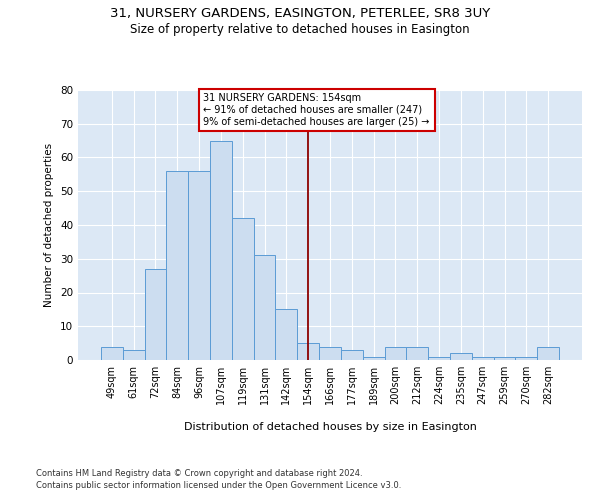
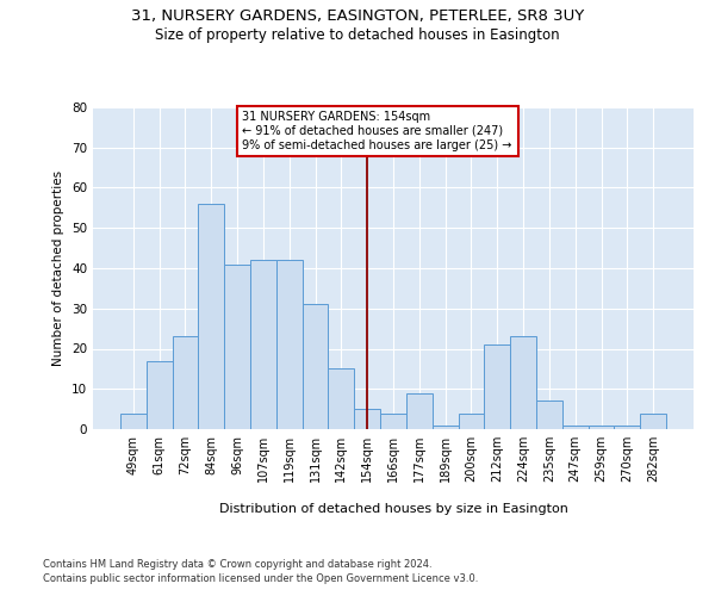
61sqm: 3 -> 17
72sqm: 27 -> 23
96sqm: 56 -> 41
107sqm: 65 -> 42
177sqm: 3 -> 9
212sqm: 4 -> 21
224sqm: 1 -> 23
235sqm: 2 -> 7
